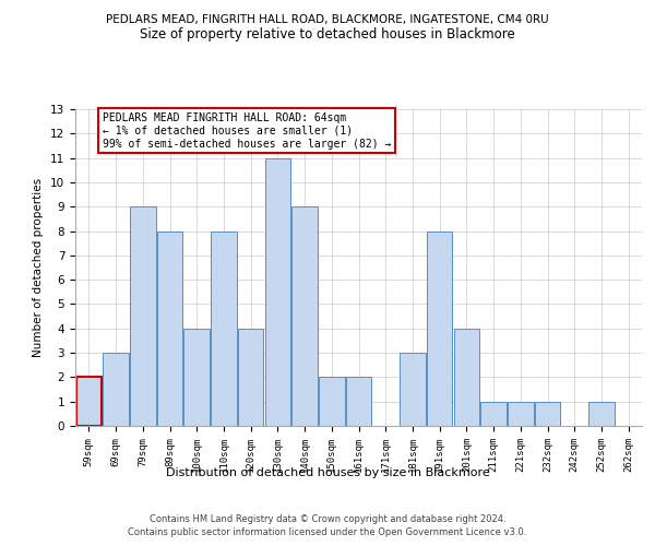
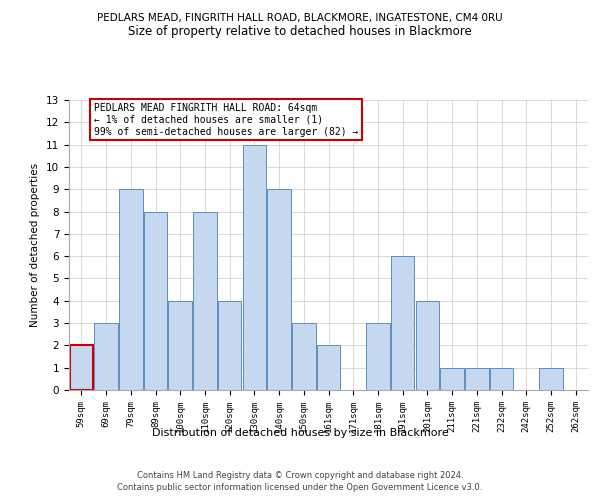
150sqm: 2 -> 3
191sqm: 8 -> 6
